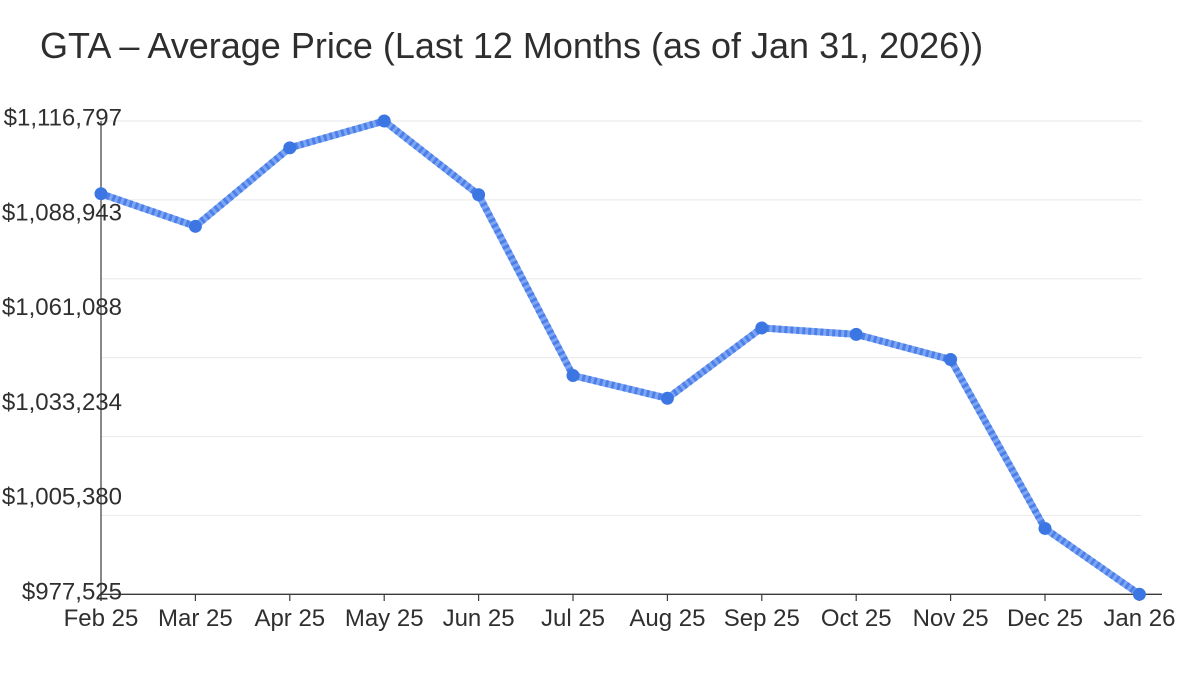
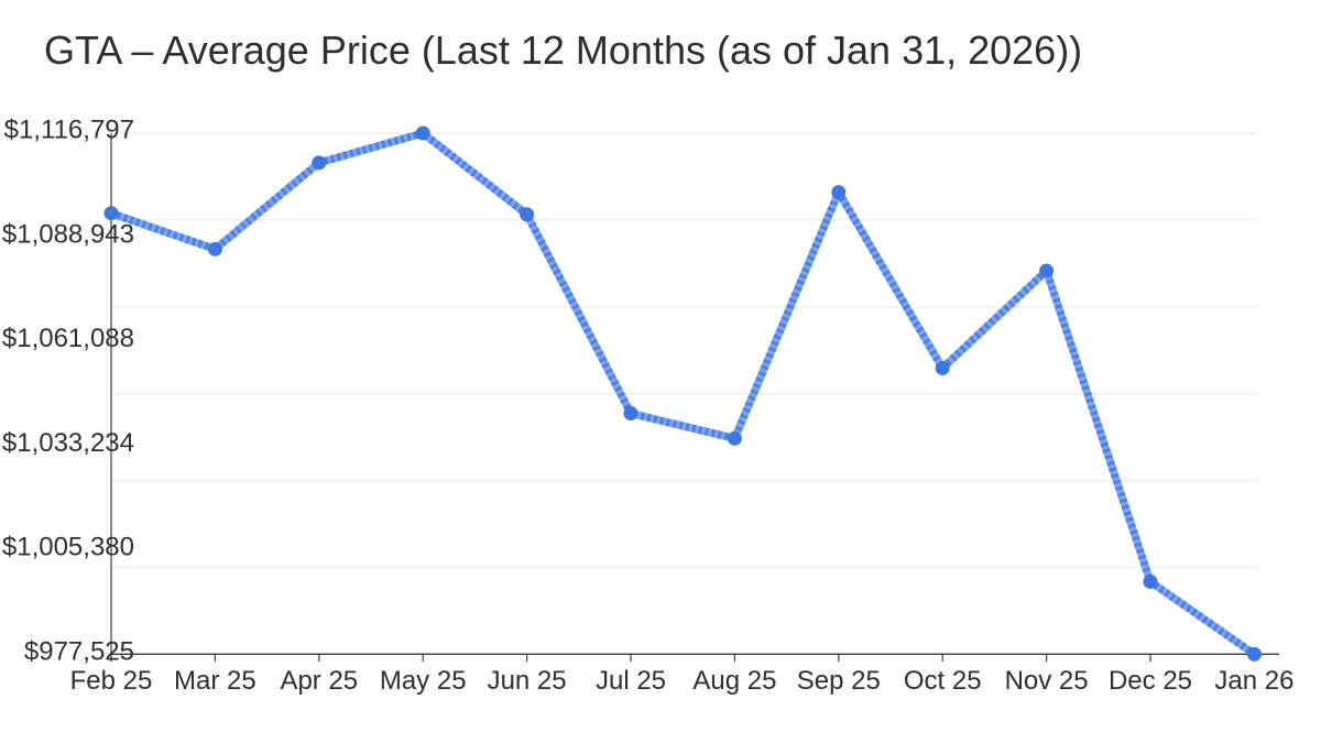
Sep 25: $1056000 -> $1101000
Nov 25: $1047000 -> $1080000
